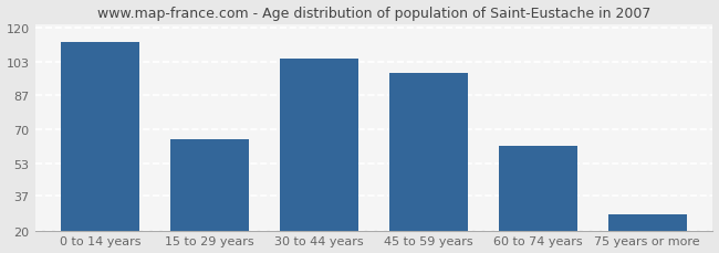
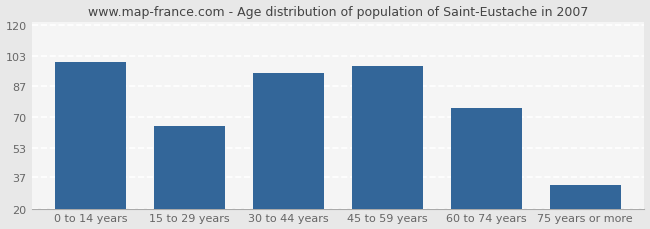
0 to 14 years: 113 -> 100
30 to 44 years: 105 -> 94
60 to 74 years: 62 -> 75
75 years or more: 28 -> 33
